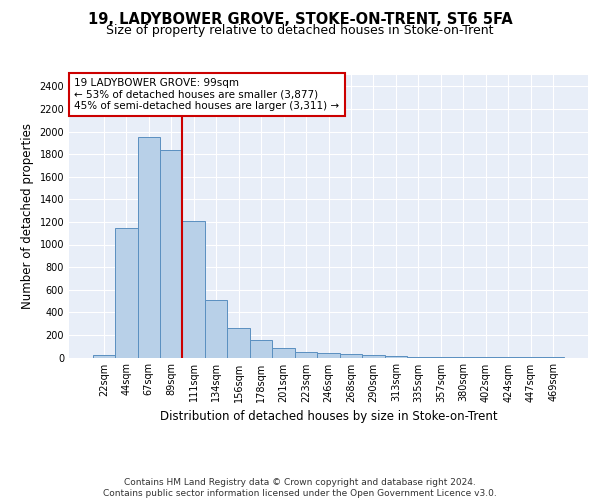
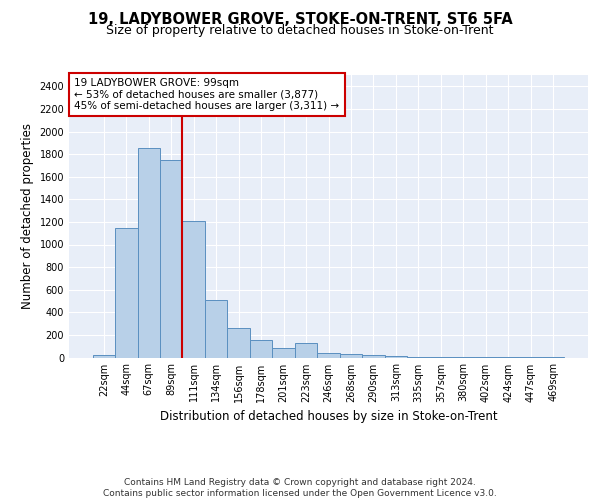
67sqm: 1950 -> 1850
89sqm: 1840 -> 1750
223sqm: 50 -> 130
